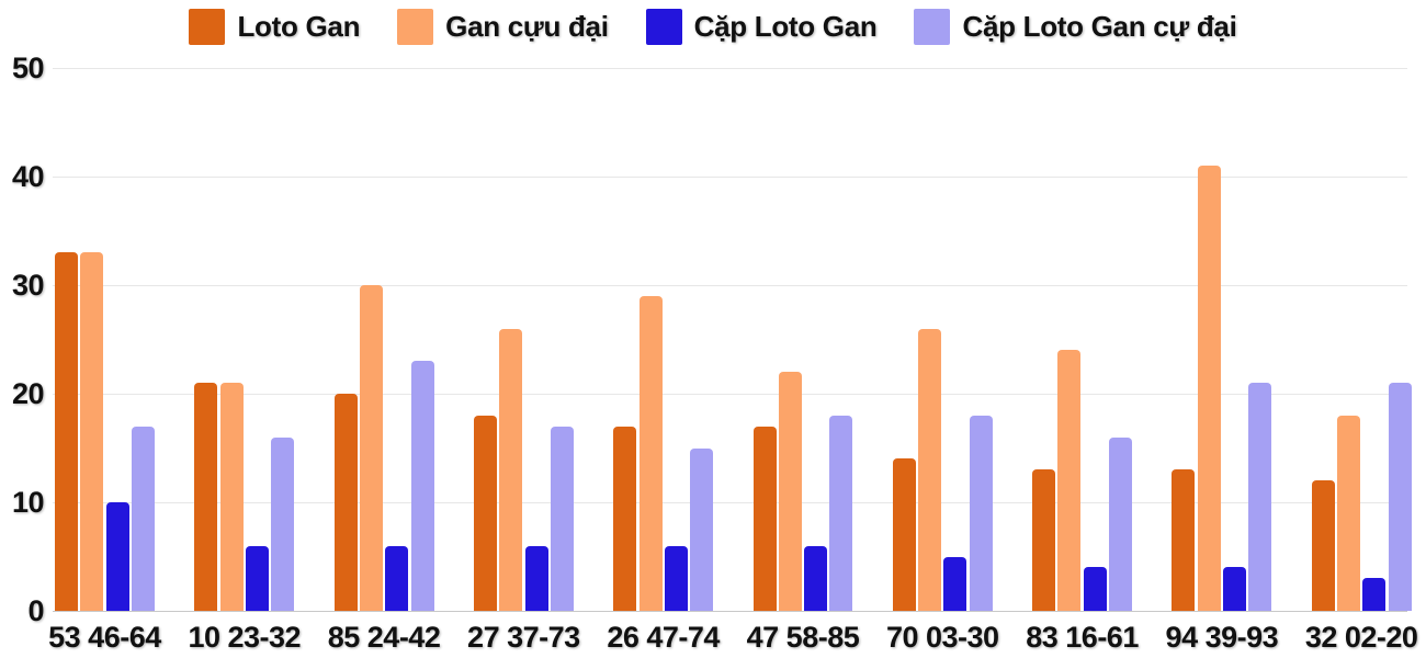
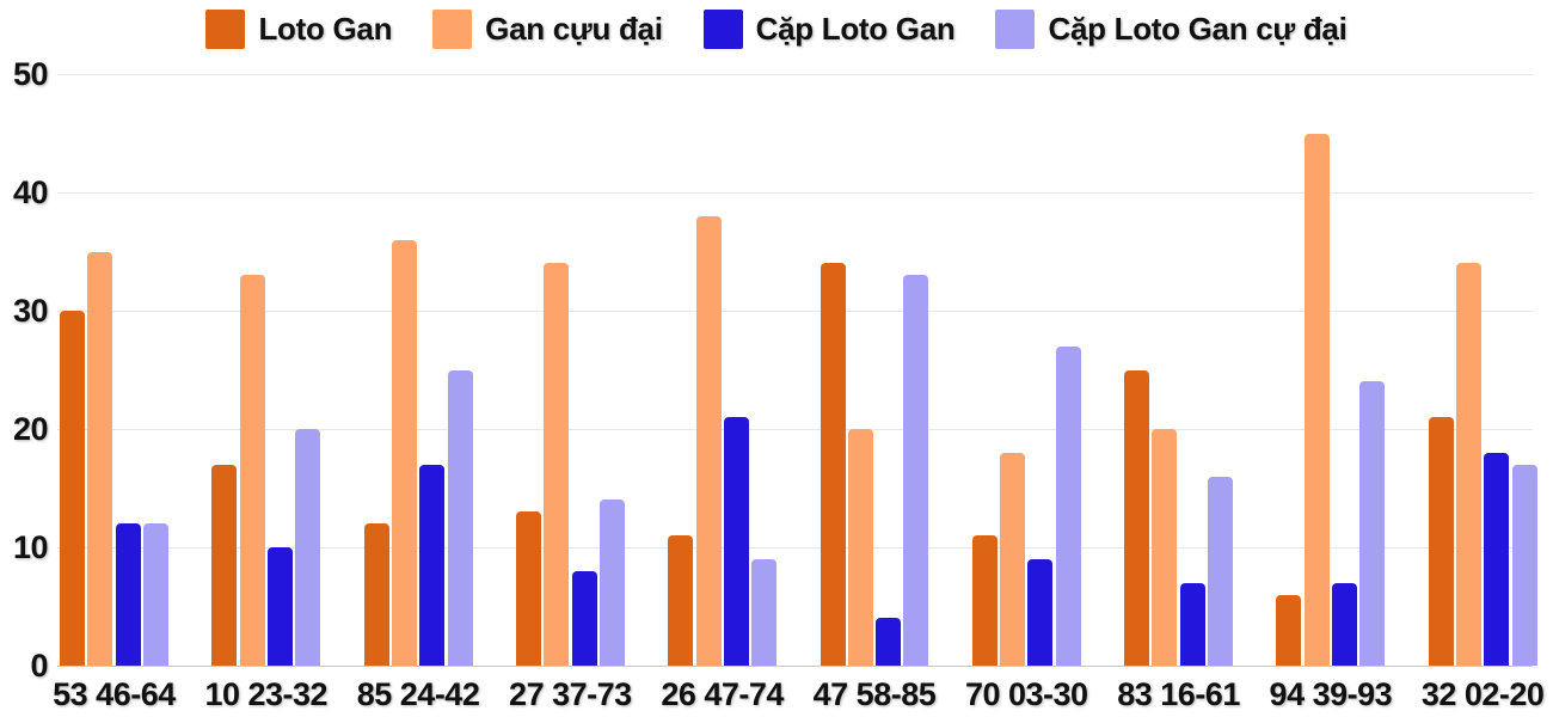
Loto Gan/53 46-64: 33 -> 30
Gan cựu đại/53 46-64: 33 -> 35
Cặp Loto Gan/53 46-64: 10 -> 12
Cặp Loto Gan cự đại/53 46-64: 17 -> 12
Loto Gan/10 23-32: 21 -> 17
Gan cựu đại/10 23-32: 21 -> 33
Cặp Loto Gan/10 23-32: 6 -> 10
Cặp Loto Gan cự đại/10 23-32: 16 -> 20
Loto Gan/85 24-42: 20 -> 12
Gan cựu đại/85 24-42: 30 -> 36
Cặp Loto Gan/85 24-42: 6 -> 17
Cặp Loto Gan cự đại/85 24-42: 23 -> 25
Loto Gan/27 37-73: 18 -> 13
Gan cựu đại/27 37-73: 26 -> 34
Cặp Loto Gan/27 37-73: 6 -> 8
Cặp Loto Gan cự đại/27 37-73: 17 -> 14
Loto Gan/26 47-74: 17 -> 11
Gan cựu đại/26 47-74: 29 -> 38
Cặp Loto Gan/26 47-74: 6 -> 21
Cặp Loto Gan cự đại/26 47-74: 15 -> 9
Loto Gan/47 58-85: 17 -> 34
Gan cựu đại/47 58-85: 22 -> 20
Cặp Loto Gan/47 58-85: 6 -> 4
Cặp Loto Gan cự đại/47 58-85: 18 -> 33
Loto Gan/70 03-30: 14 -> 11
Gan cựu đại/70 03-30: 26 -> 18
Cặp Loto Gan/70 03-30: 5 -> 9
Cặp Loto Gan cự đại/70 03-30: 18 -> 27
Loto Gan/83 16-61: 13 -> 25
Gan cựu đại/83 16-61: 24 -> 20
Cặp Loto Gan/83 16-61: 4 -> 7
Loto Gan/94 39-93: 13 -> 6
Gan cựu đại/94 39-93: 41 -> 45
Cặp Loto Gan/94 39-93: 4 -> 7
Cặp Loto Gan cự đại/94 39-93: 21 -> 24
Loto Gan/32 02-20: 12 -> 21
Gan cựu đại/32 02-20: 18 -> 34
Cặp Loto Gan/32 02-20: 3 -> 18
Cặp Loto Gan cự đại/32 02-20: 21 -> 17
